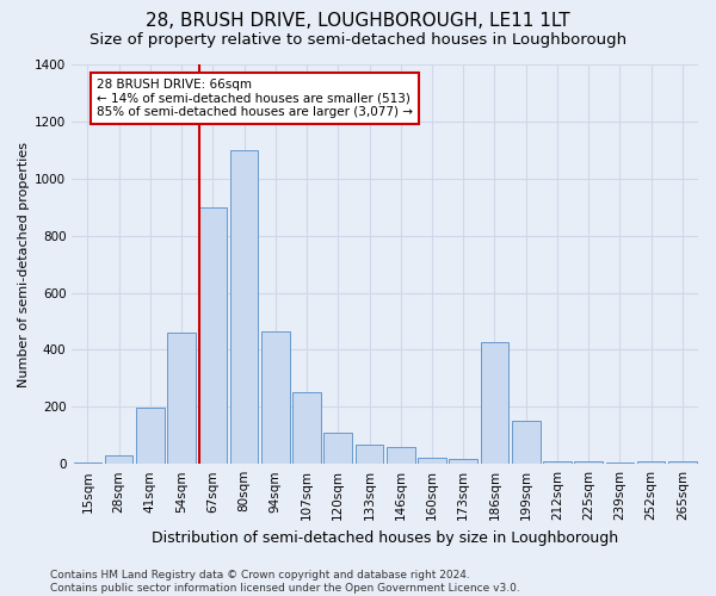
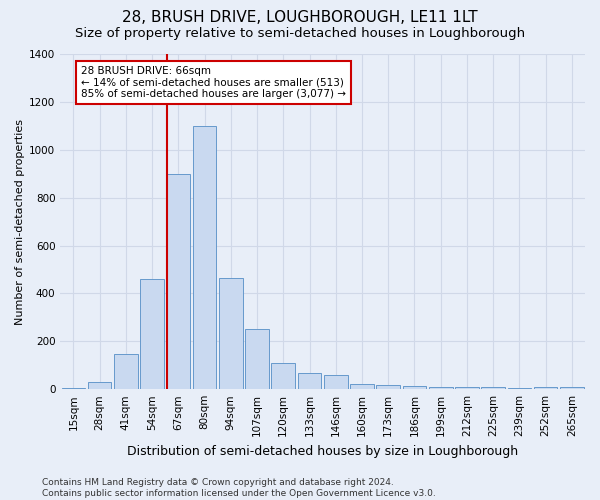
41sqm: 195 -> 148
186sqm: 425 -> 12
199sqm: 150 -> 8
